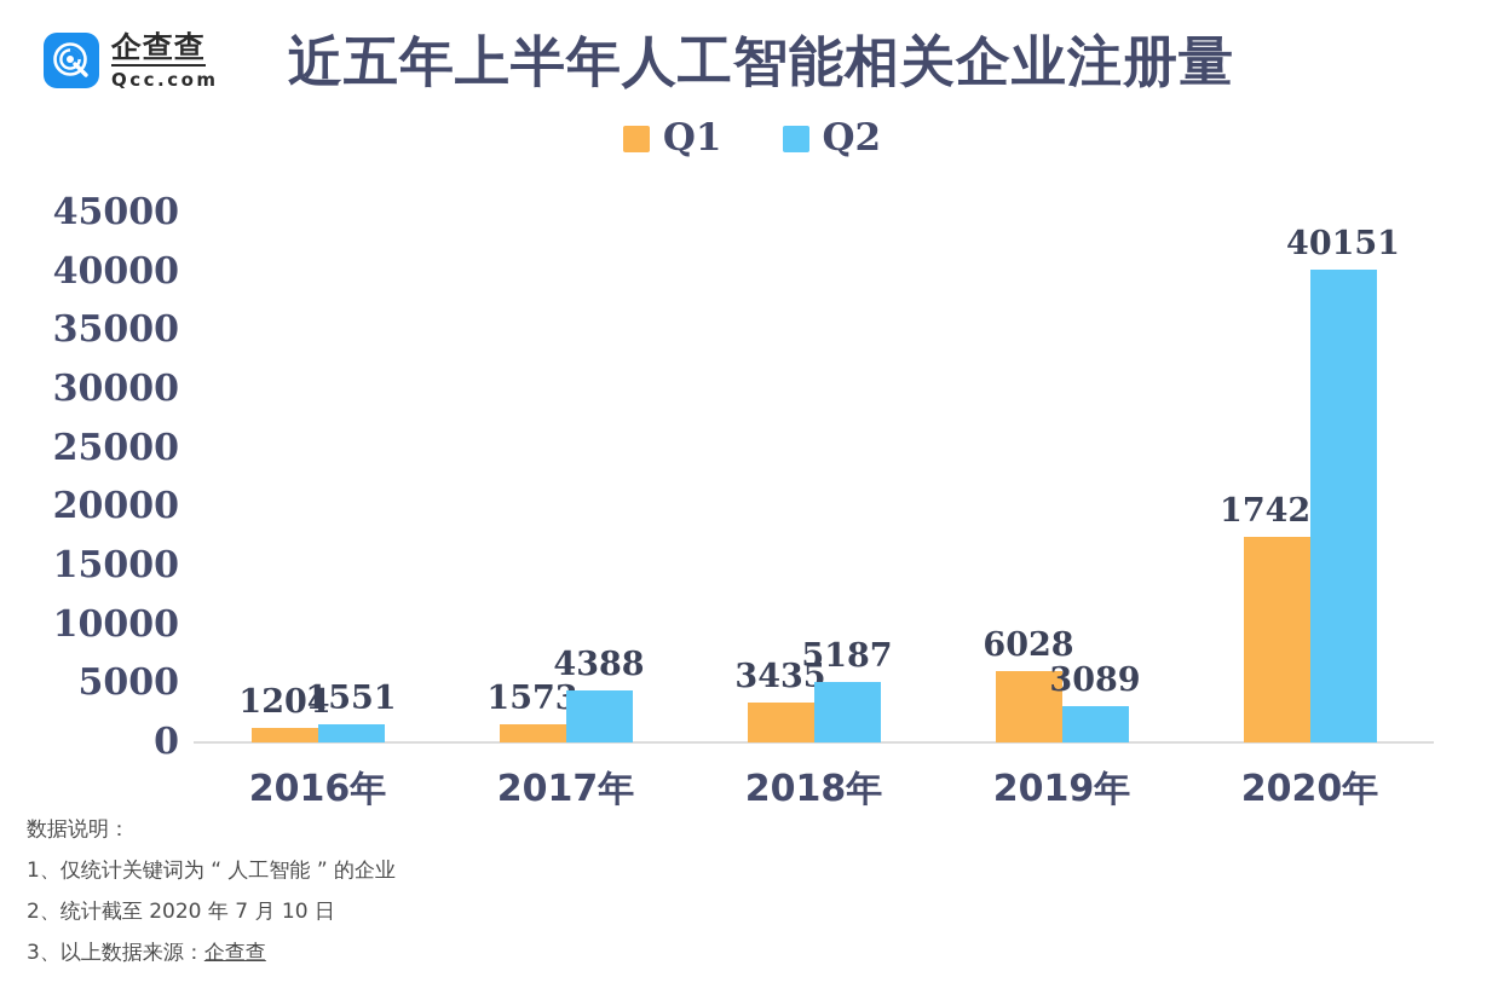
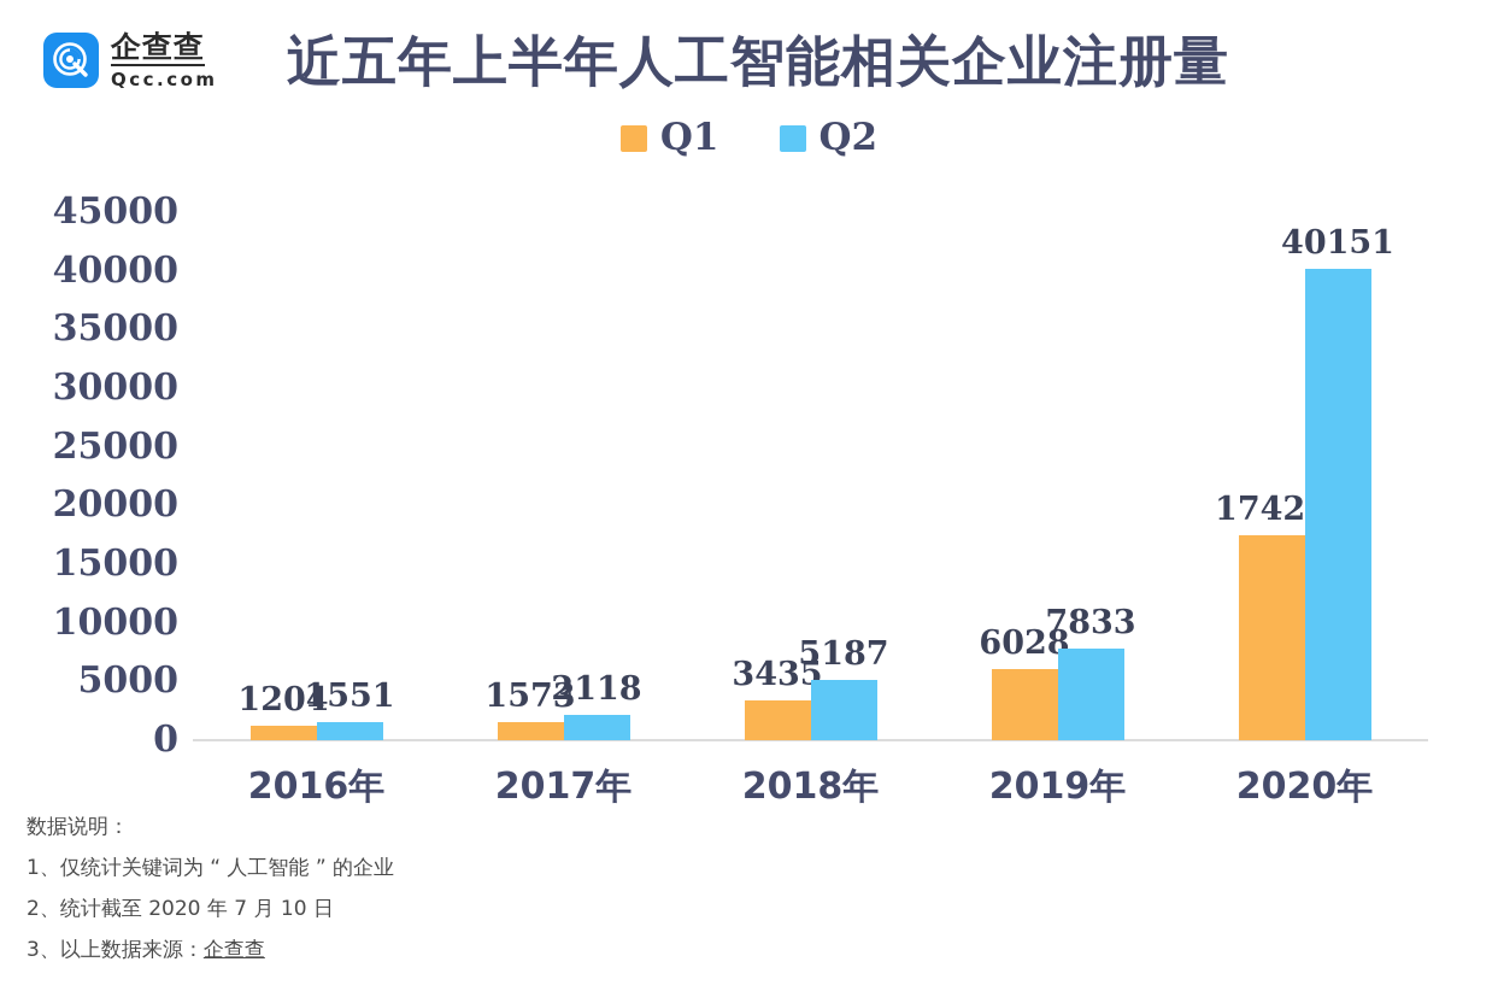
Q2/2017年: 4388 -> 2118
Q2/2019年: 3089 -> 7833
